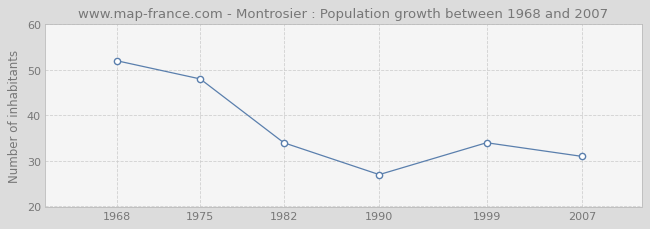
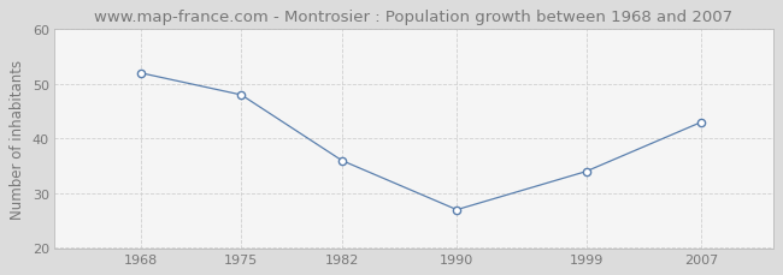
1982: 34 -> 36
2007: 31 -> 43
